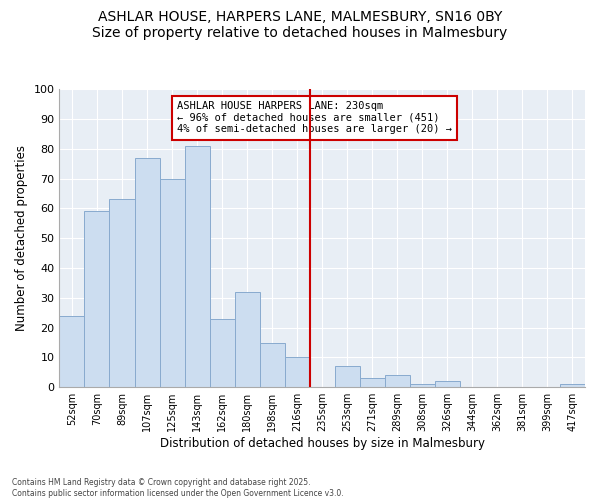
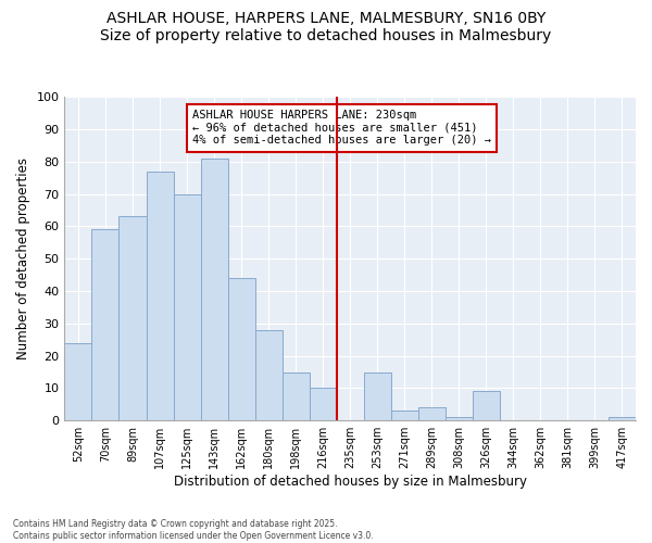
162sqm: 23 -> 44
180sqm: 32 -> 28
253sqm: 7 -> 15
326sqm: 2 -> 9
